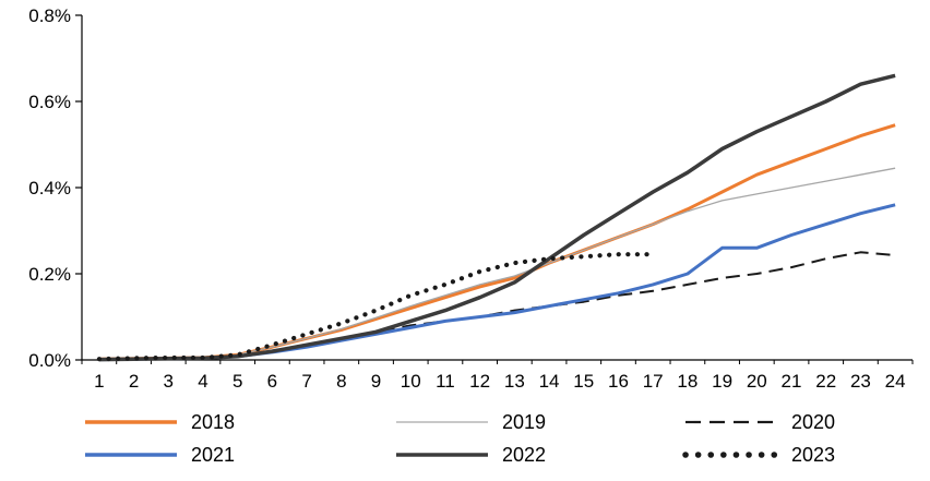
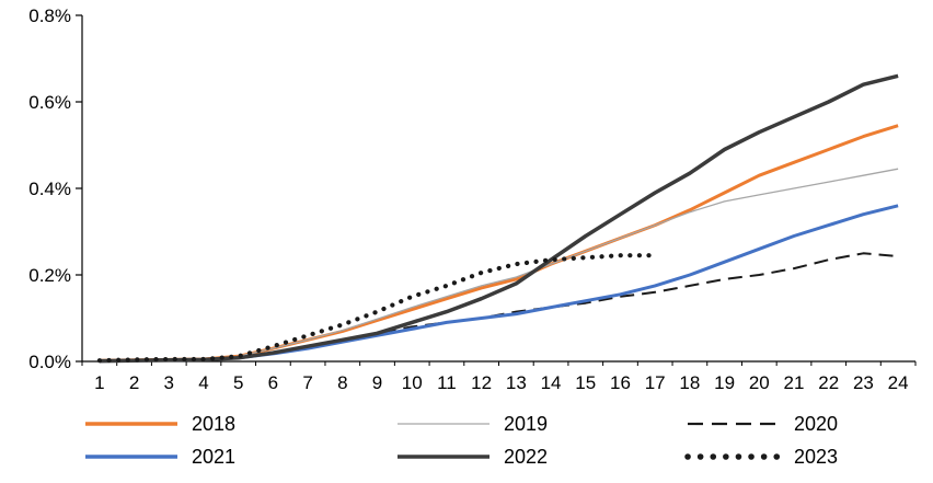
2021/19: 0.26% -> 0.23%
